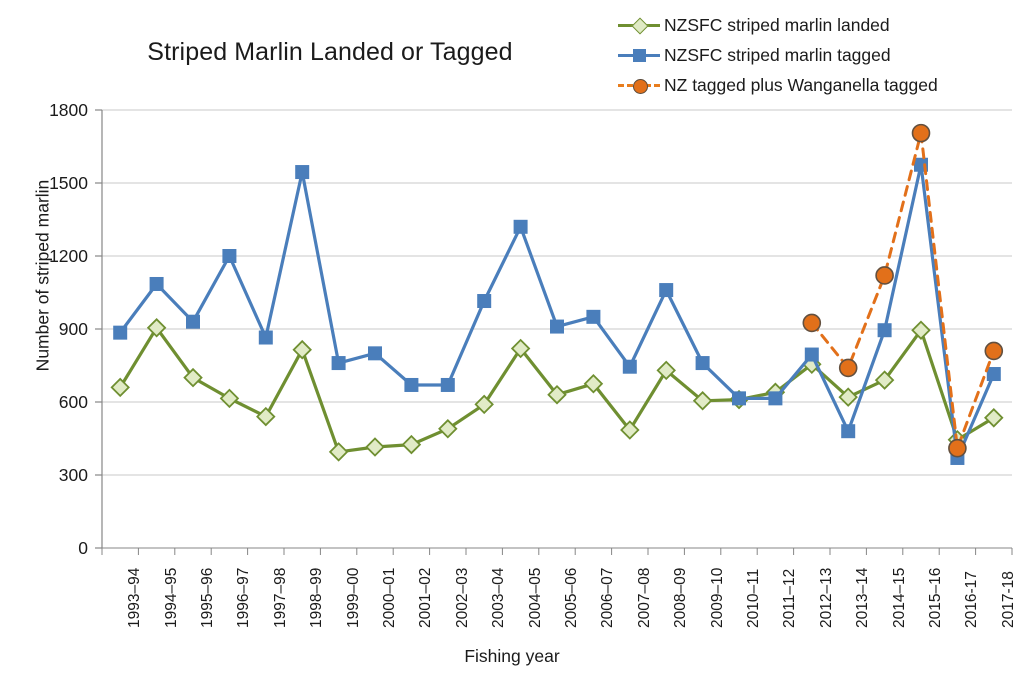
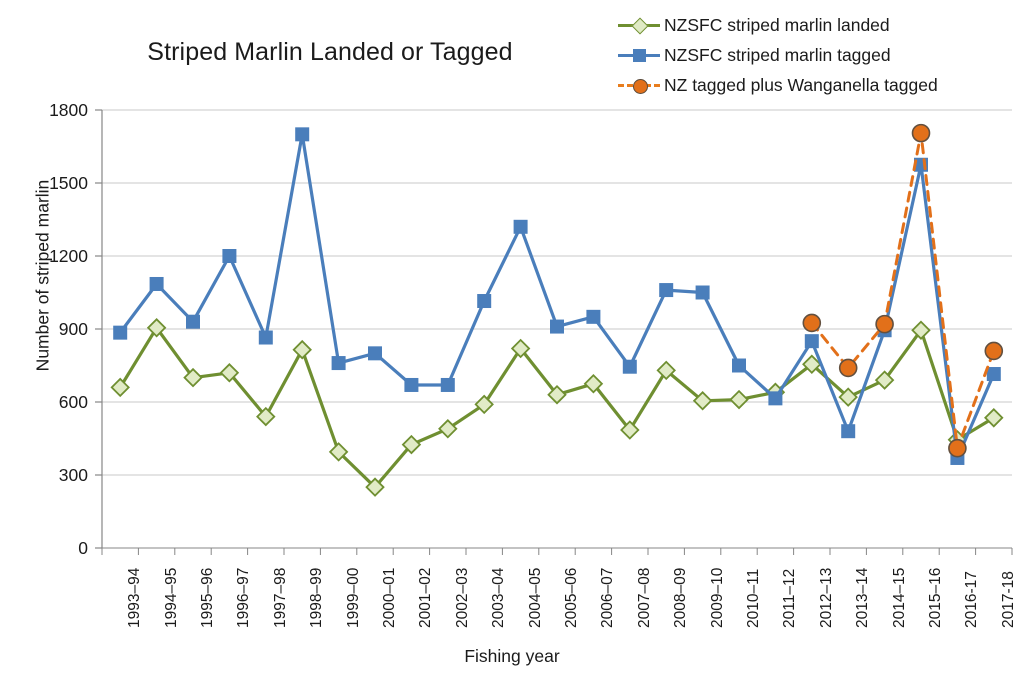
NZSFC striped marlin landed/1996–97: 620 -> 720
NZSFC striped marlin tagged/1998–99: 1540 -> 1700
NZSFC striped marlin landed/2000–01: 420 -> 250
NZSFC striped marlin tagged/2009–10: 760 -> 1050
NZSFC striped marlin tagged/2010–11: 620 -> 750
NZSFC striped marlin tagged/2012–13: 800 -> 850
NZ tagged plus Wanganella tagged/2014–15: 1120 -> 920
